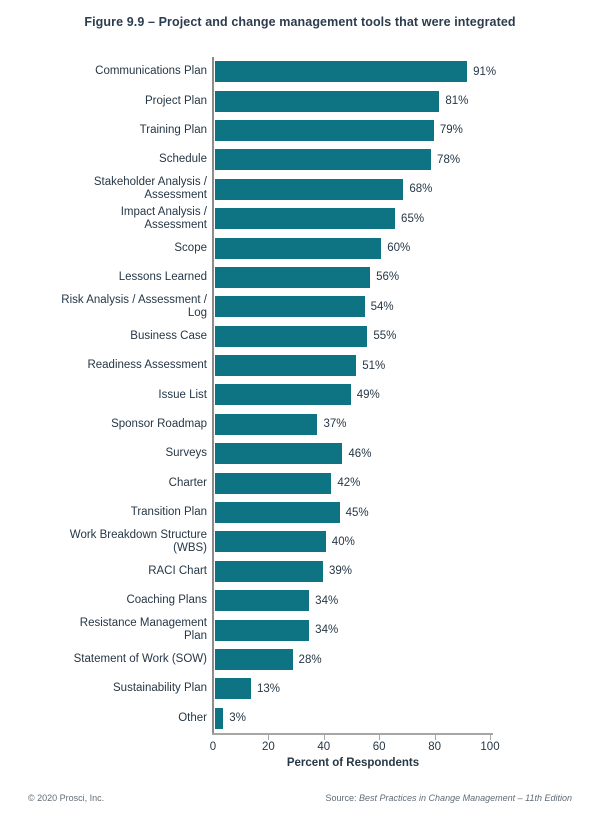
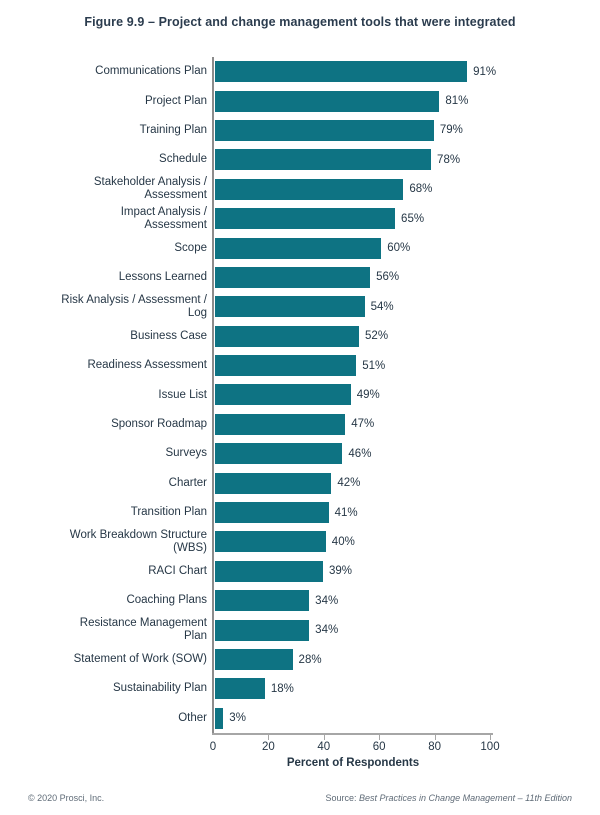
Business Case: 55% -> 52%
Sponsor Roadmap: 37% -> 47%
Transition Plan: 45% -> 41%
Sustainability Plan: 13% -> 18%
